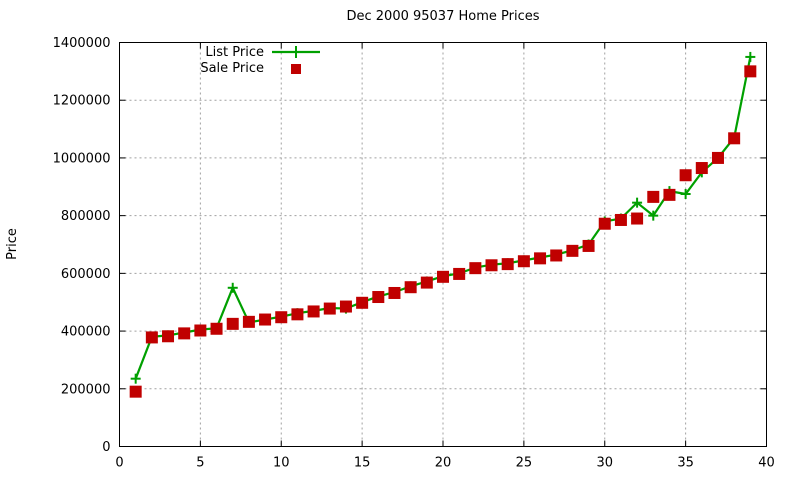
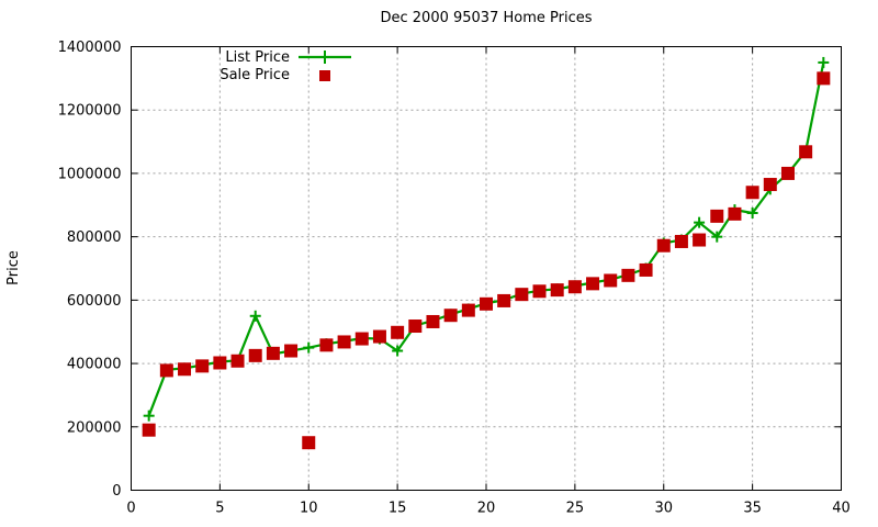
Sale Price/10: 450000 -> 150000
List Price/15: 500000 -> 440000
